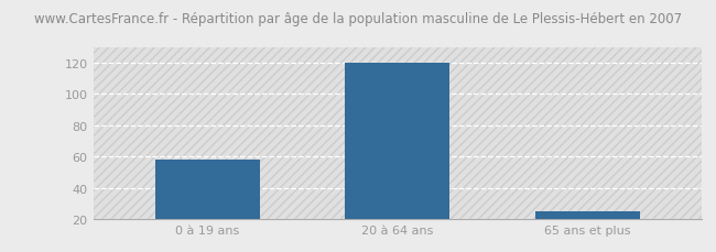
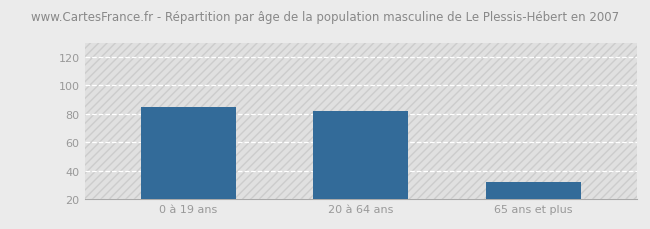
0 à 19 ans: 58 -> 85
20 à 64 ans: 120 -> 82
65 ans et plus: 25 -> 32
